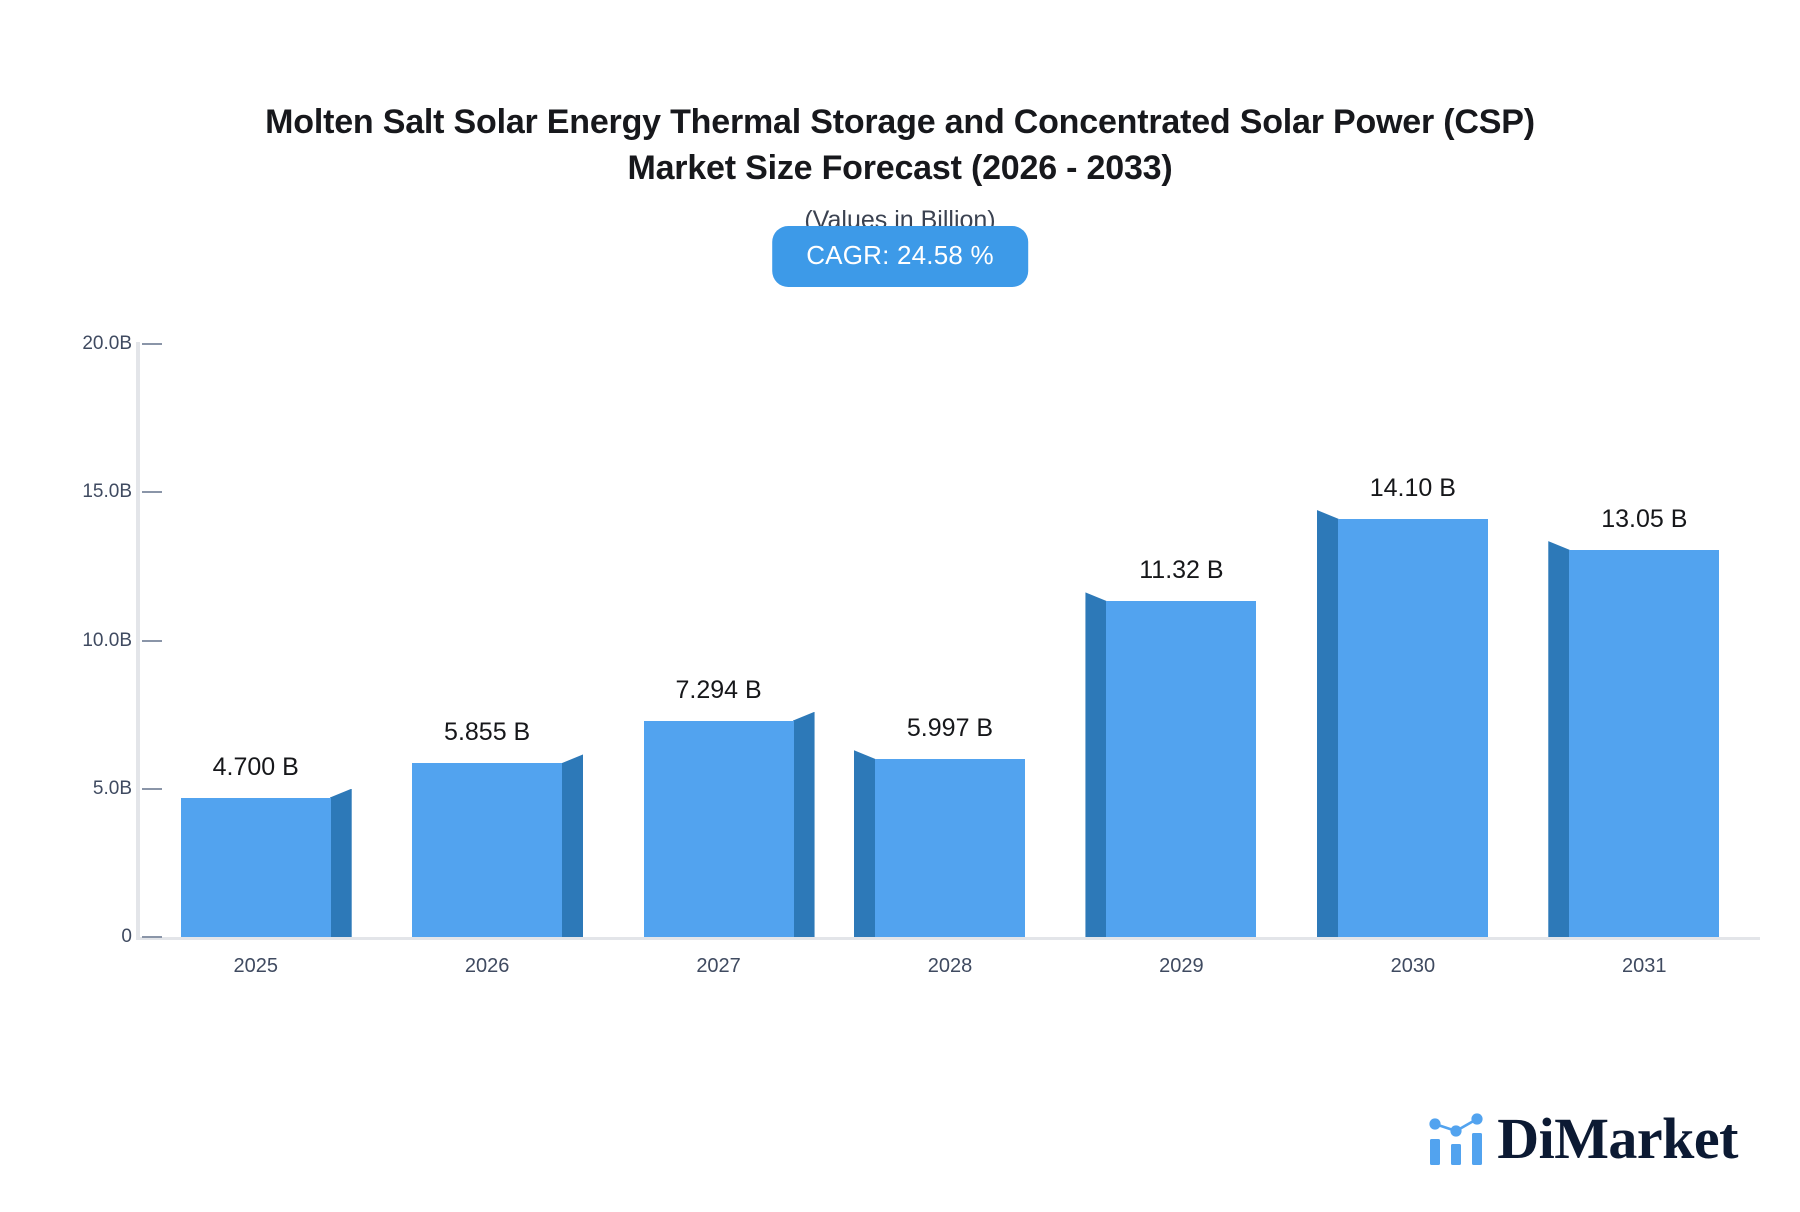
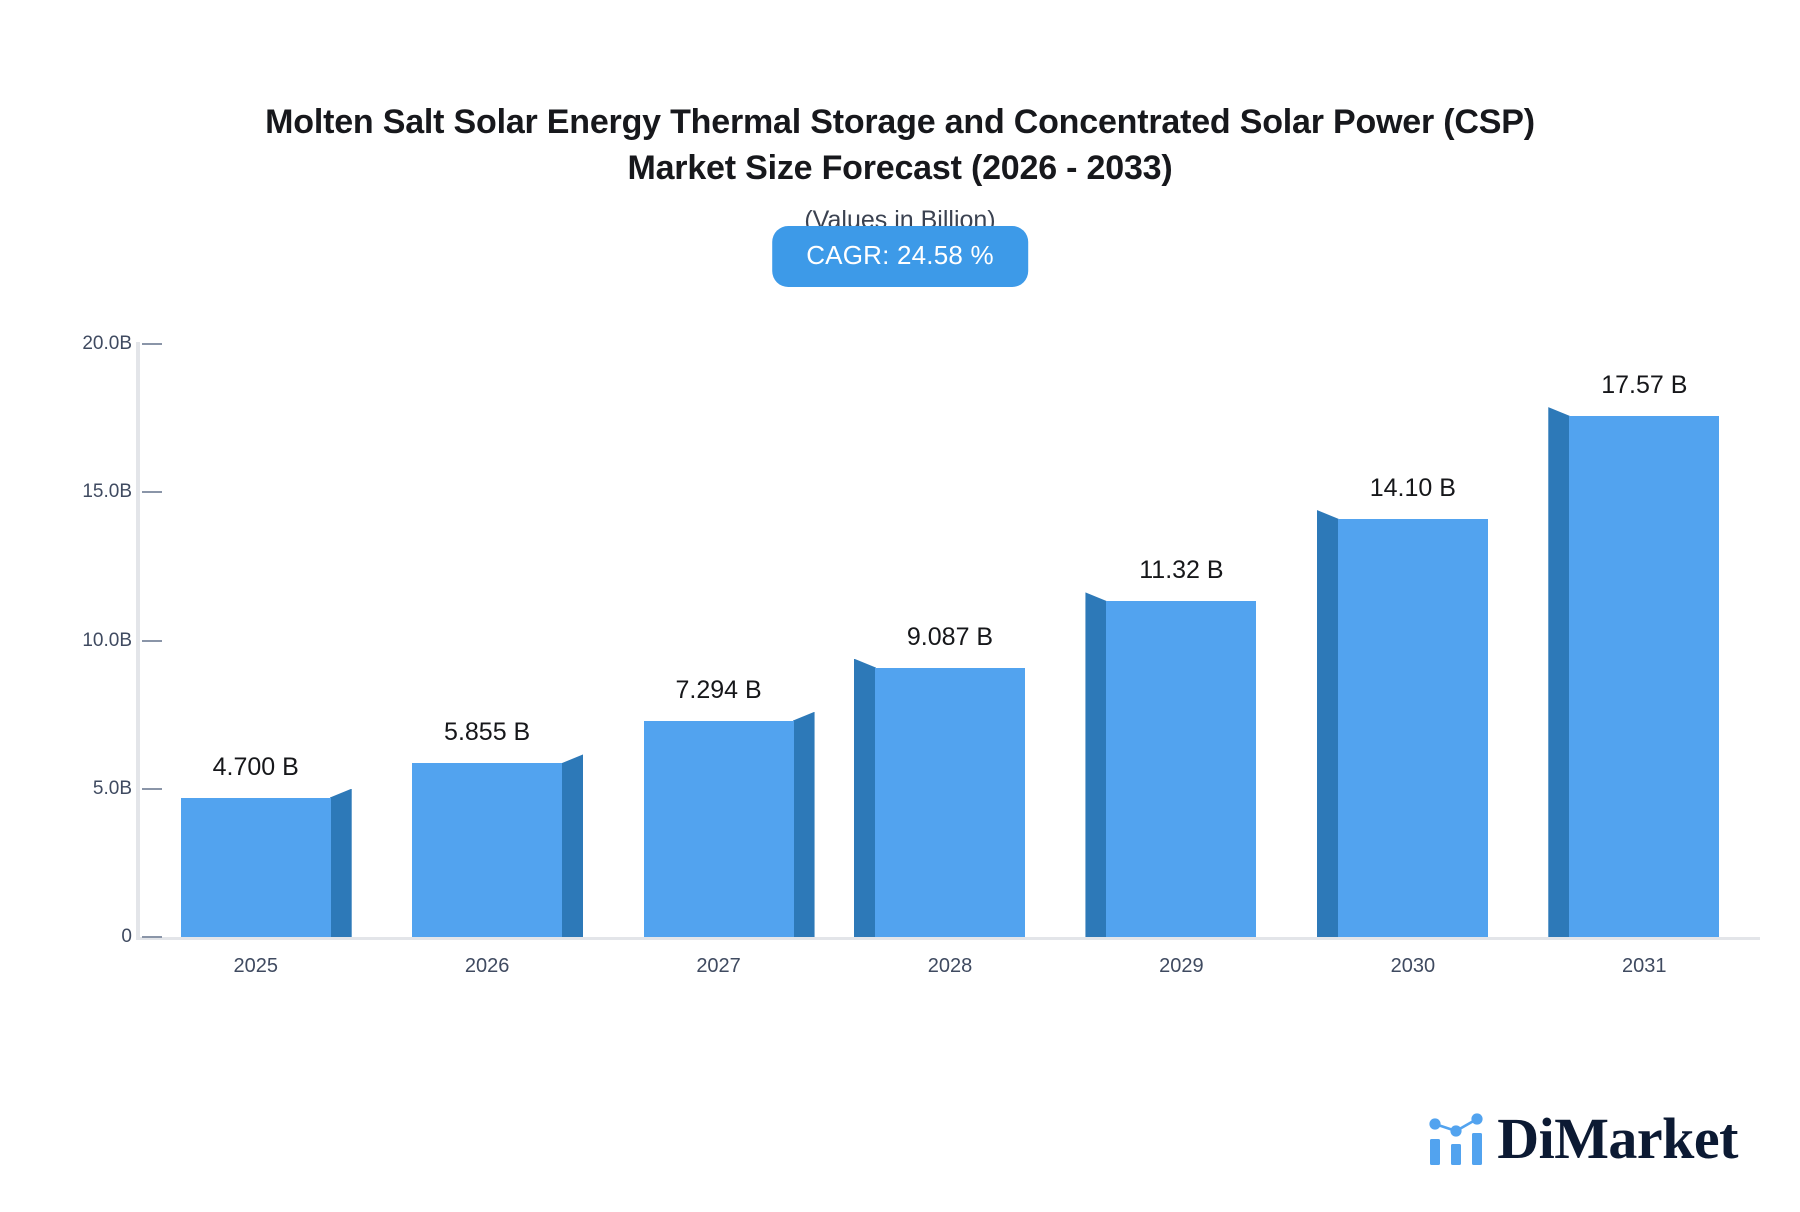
2028: 5.997 -> 9.087
2031: 13.05 -> 17.57
